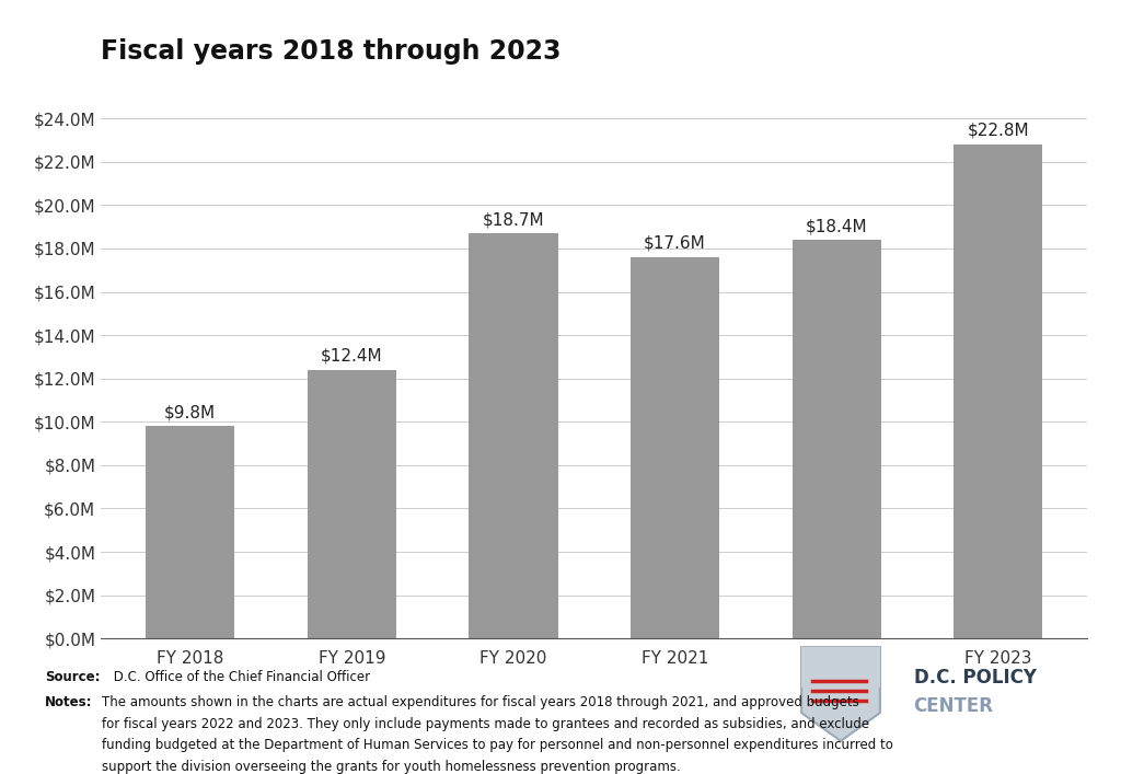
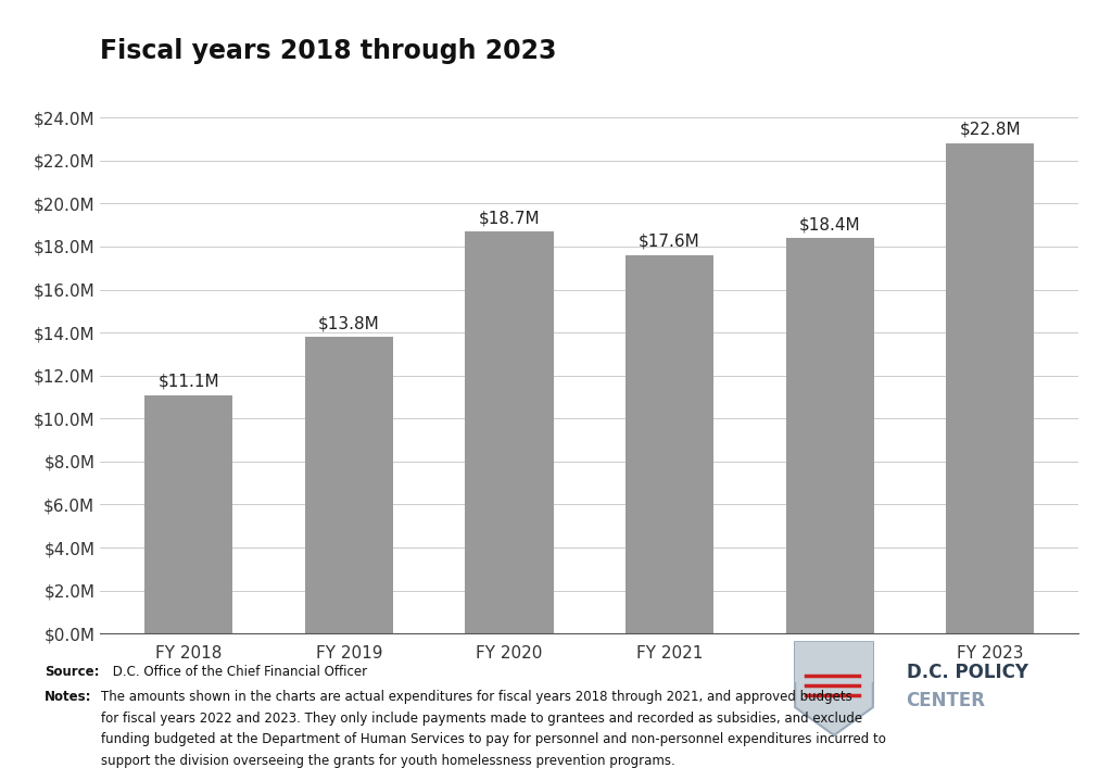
FY 2018: $9.8M -> $11.1M
FY 2019: $12.4M -> $13.8M
